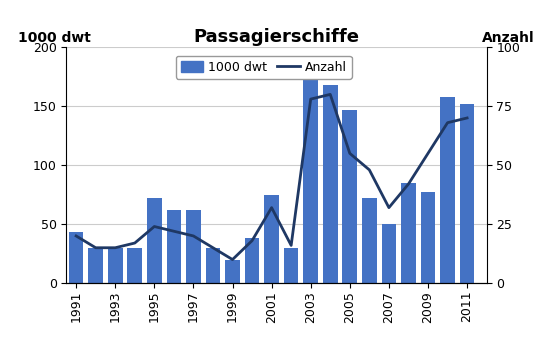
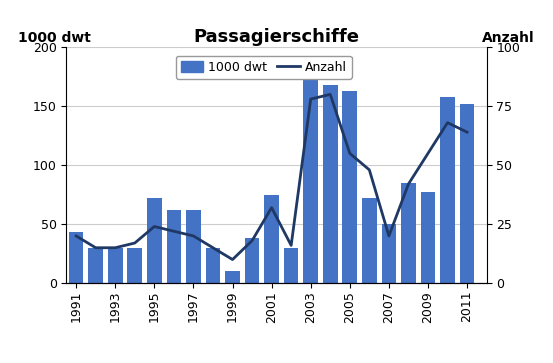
1000 dwt/1999: 20 -> 10
1000 dwt/2005: 147 -> 163
Anzahl/2007: 32 -> 20
Anzahl/2011: 70 -> 64
